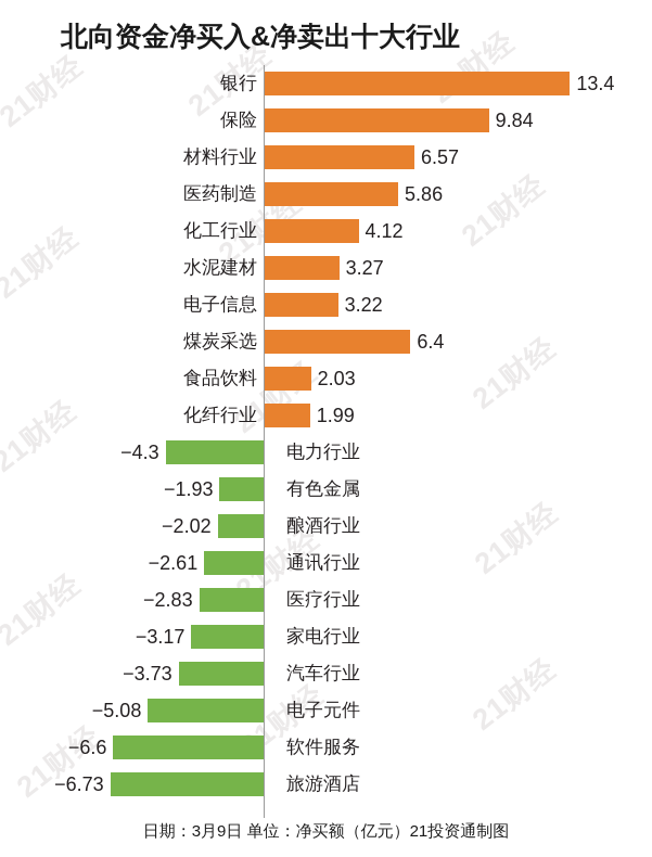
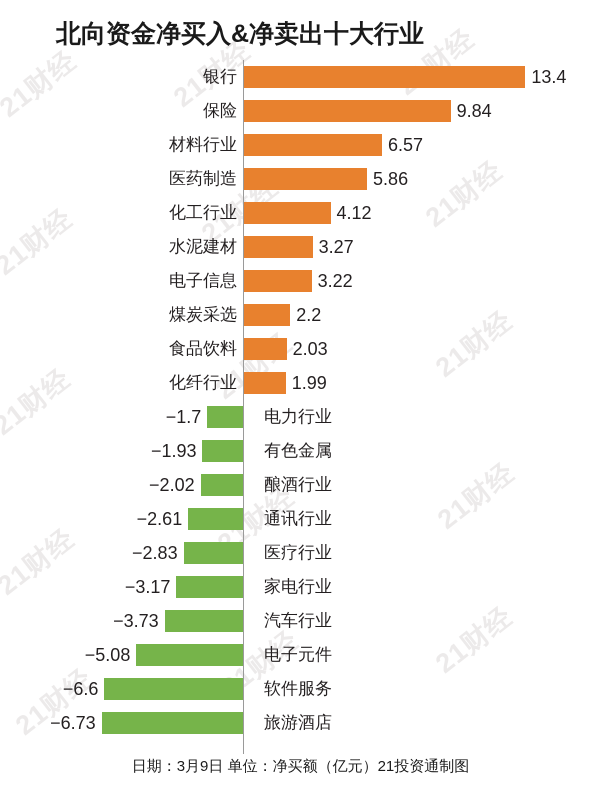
煤炭采选: 6.4 -> 2.2
电力行业: −4.3 -> −1.7
